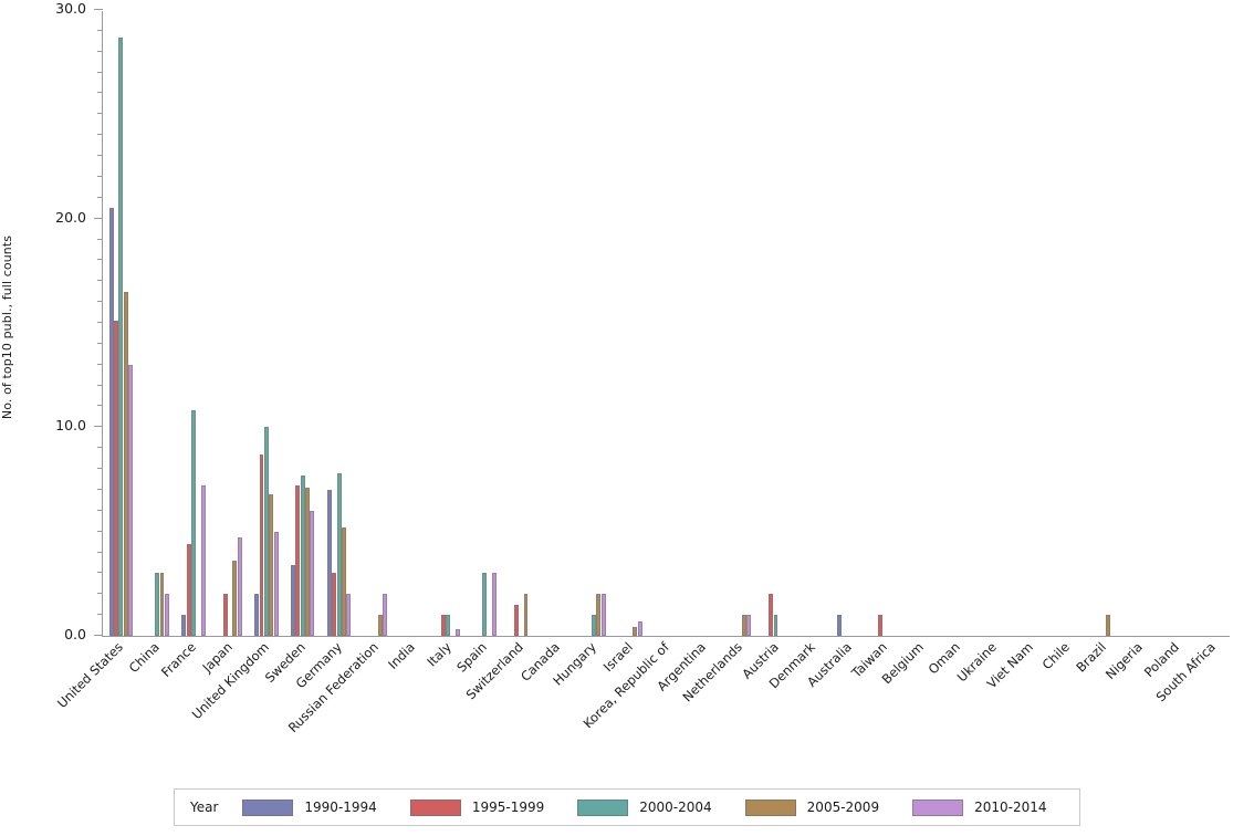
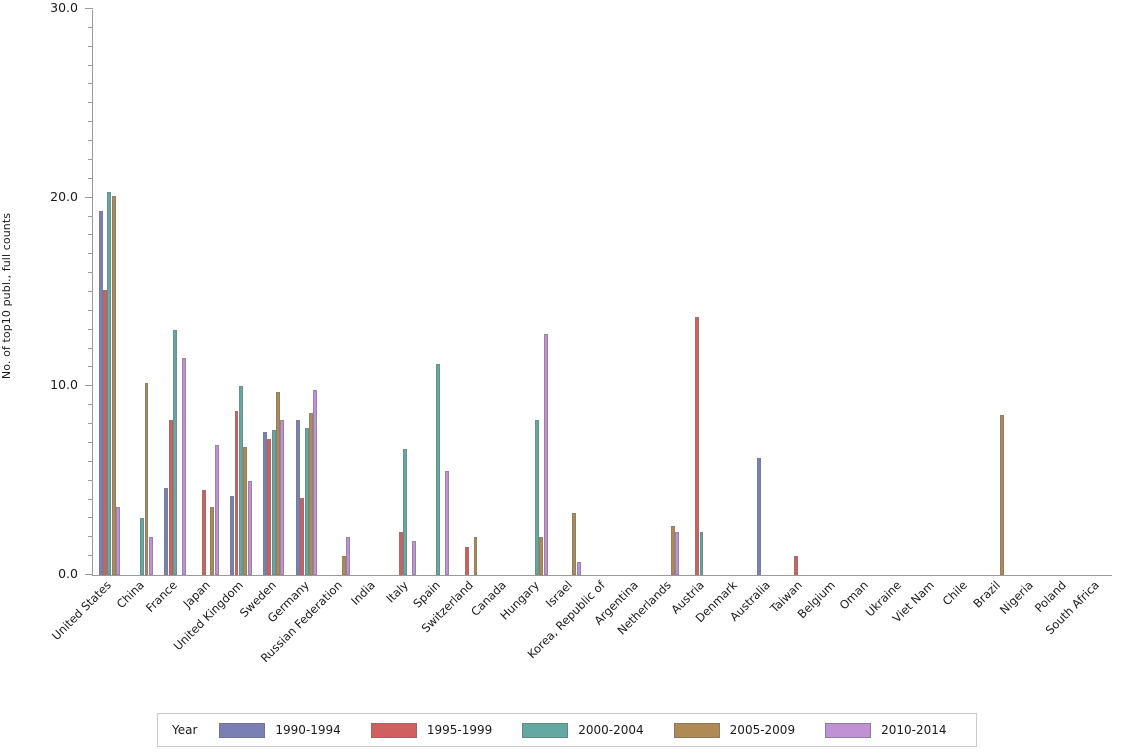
1990-1994/United States: 20.5 -> 19.3
2000-2004/United States: 28.7 -> 20.3
2005-2009/United States: 16.5 -> 20.1
2010-2014/United States: 13.0 -> 3.6
2005-2009/China: 3.0 -> 10.2
1990-1994/France: 1.0 -> 4.6
1995-1999/France: 4.4 -> 8.2
2000-2004/France: 10.8 -> 13.0
2010-2014/France: 7.2 -> 11.5
1995-1999/Japan: 2.0 -> 4.5
2010-2014/Japan: 4.7 -> 6.9
1990-1994/United Kingdom: 2.0 -> 4.2
1990-1994/Sweden: 3.4 -> 7.6
2005-2009/Sweden: 7.1 -> 9.7
2010-2014/Sweden: 6.0 -> 8.2
1990-1994/Germany: 7.0 -> 8.2
1995-1999/Germany: 3.0 -> 4.1
2005-2009/Germany: 5.2 -> 8.6
2010-2014/Germany: 2.0 -> 9.8
1995-1999/Italy: 1.0 -> 2.3
2000-2004/Italy: 1.0 -> 6.7
2010-2014/Italy: 0.3 -> 1.8
2000-2004/Spain: 3.0 -> 11.2
2010-2014/Spain: 3.0 -> 5.5
2000-2004/Hungary: 1.0 -> 8.2
2010-2014/Hungary: 2.0 -> 12.8
2005-2009/Israel: 0.4 -> 3.3
2005-2009/Netherlands: 1.0 -> 2.6
2010-2014/Netherlands: 1.0 -> 2.3
1995-1999/Austria: 2.0 -> 13.7
2000-2004/Austria: 1.0 -> 2.3
1990-1994/Australia: 1.0 -> 6.2
2005-2009/Brazil: 1.0 -> 8.5
